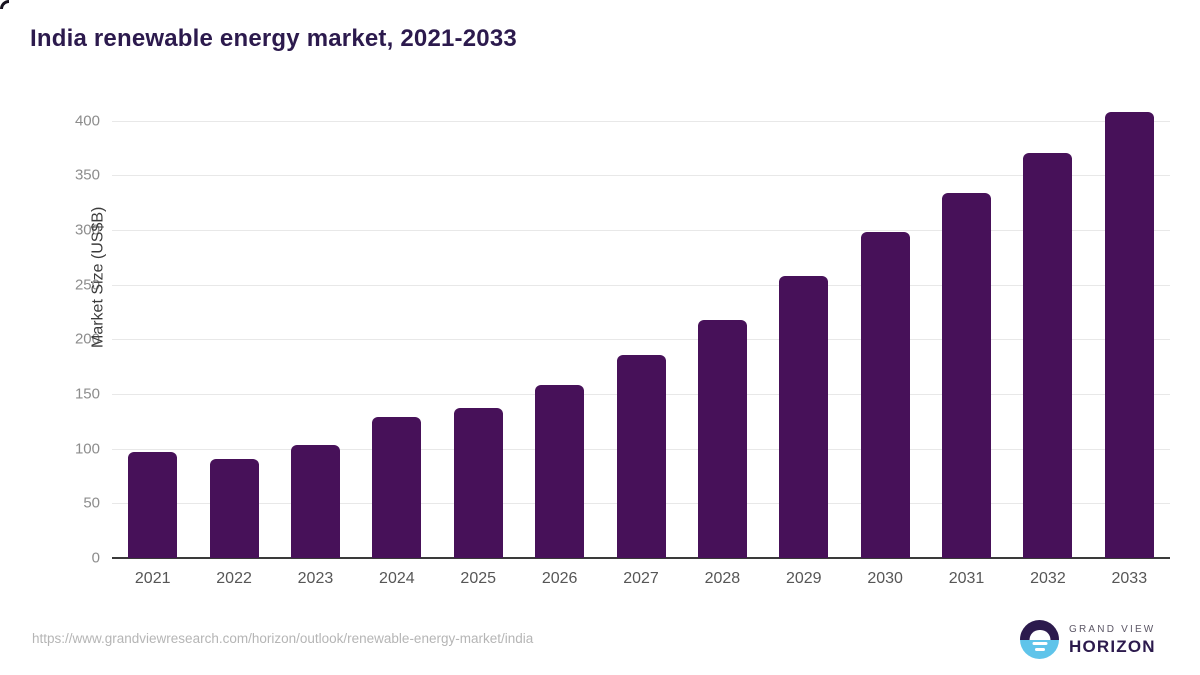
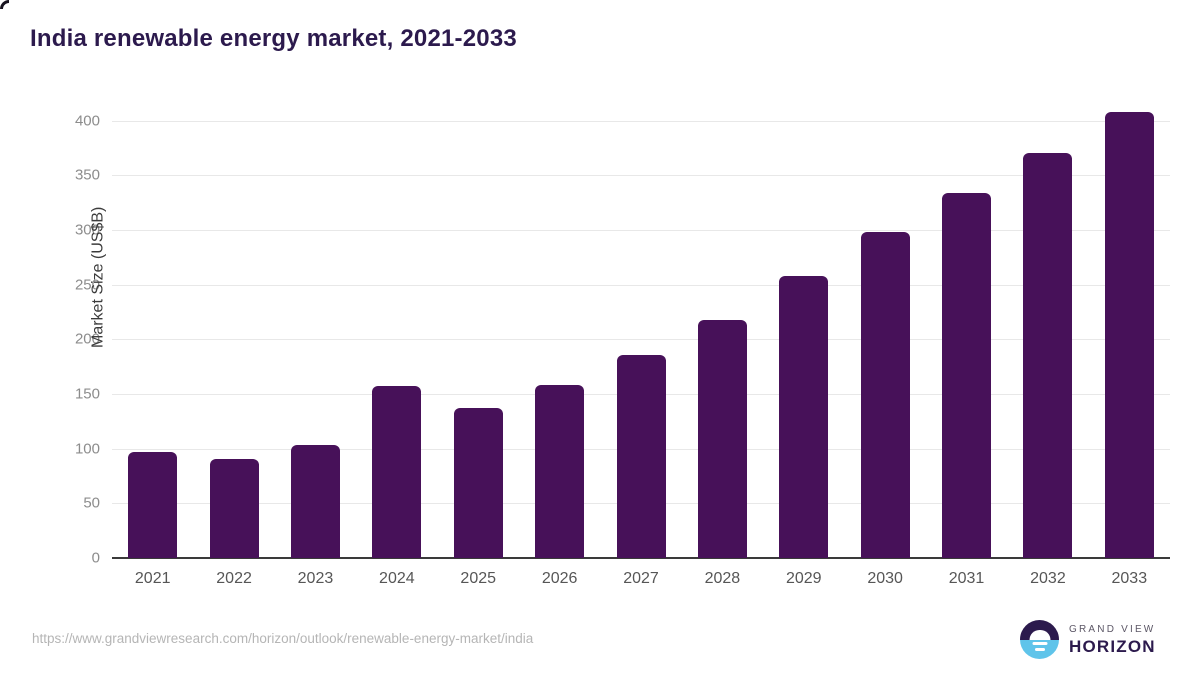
2024: 129 -> 157
